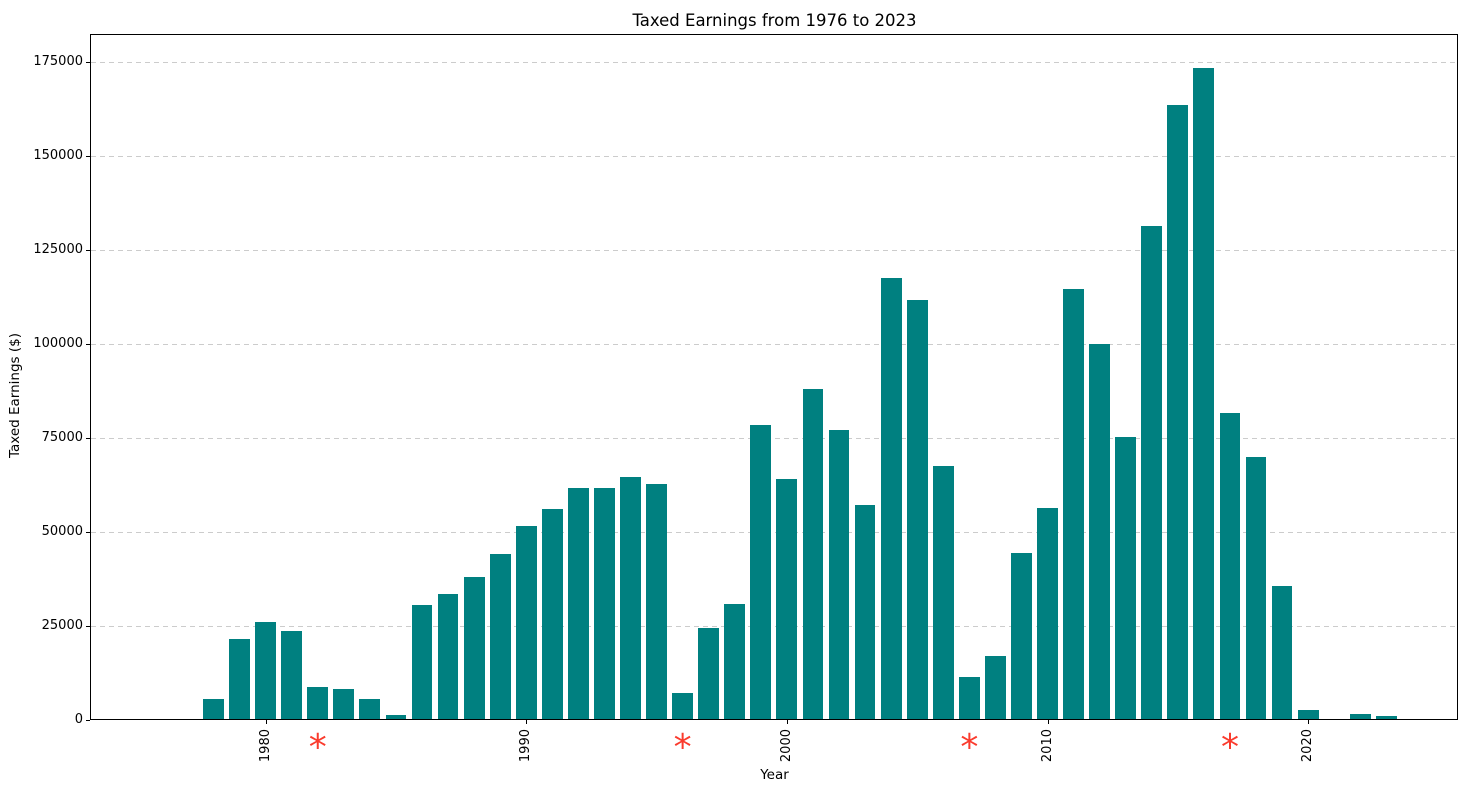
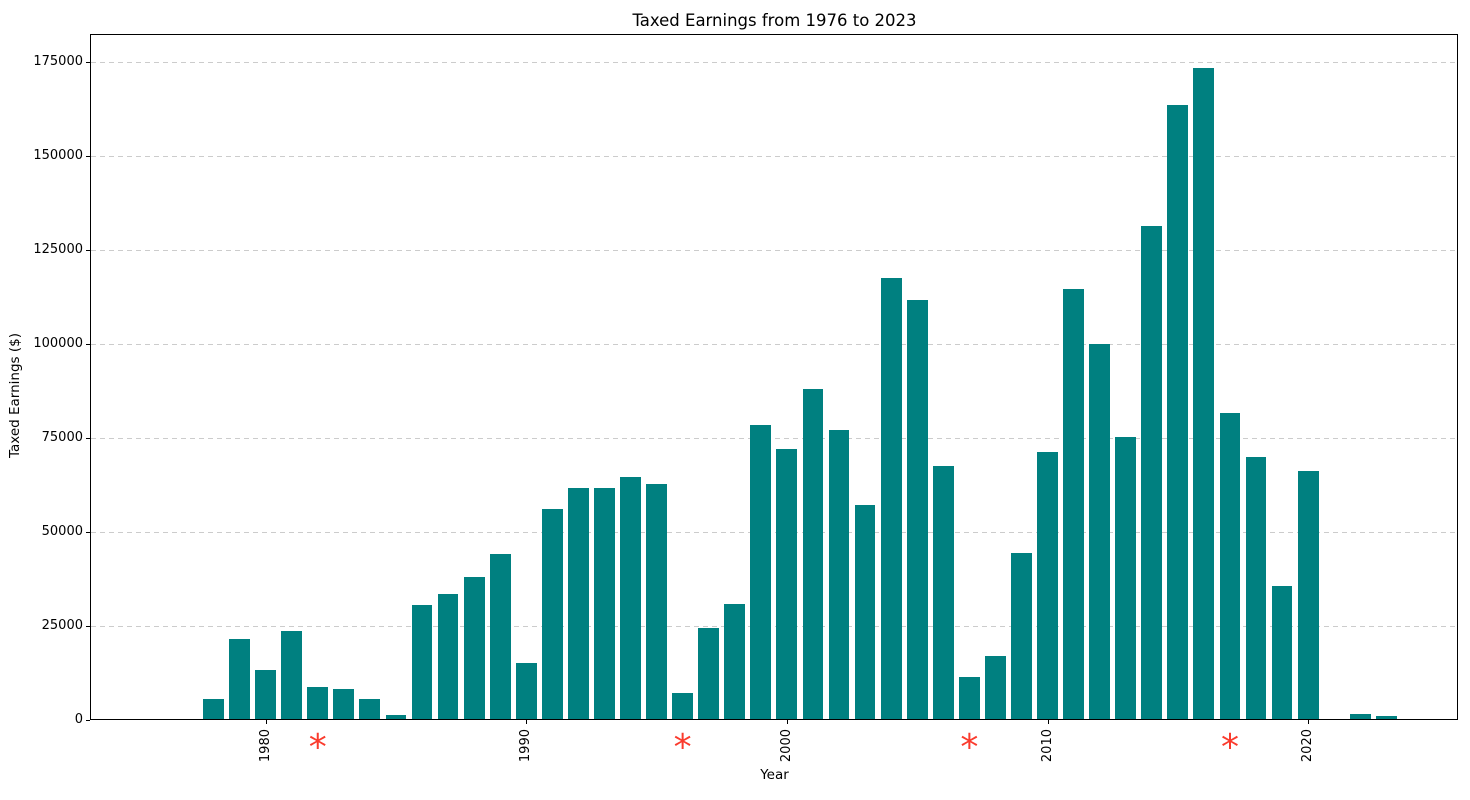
1980: 26000 -> 13000
1990: 51000 -> 15000
2000: 64000 -> 72000
2010: 56000 -> 71000
2020: 2000 -> 66000
